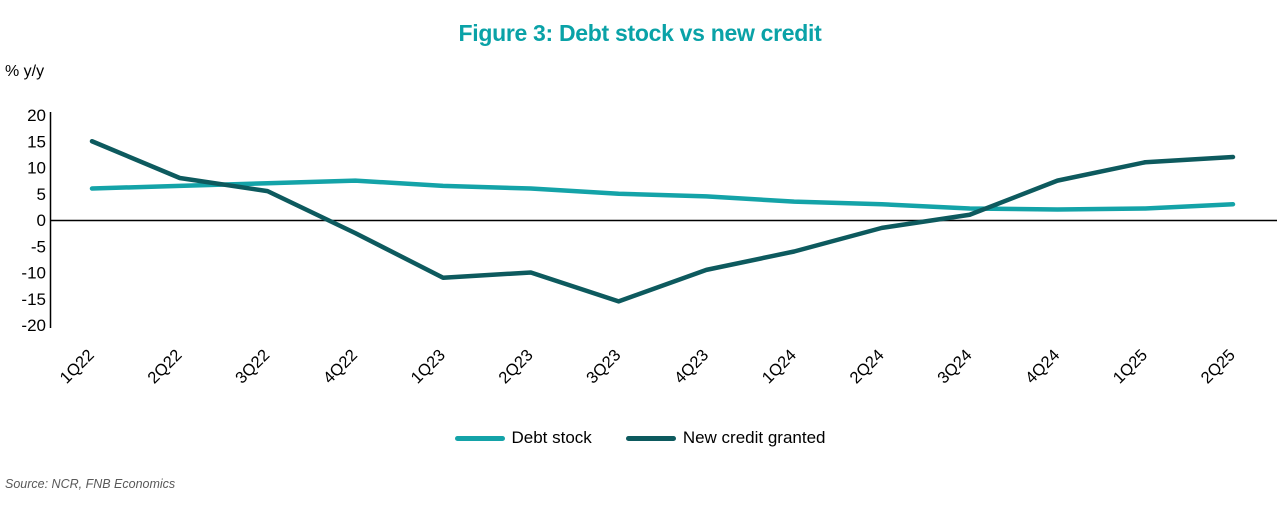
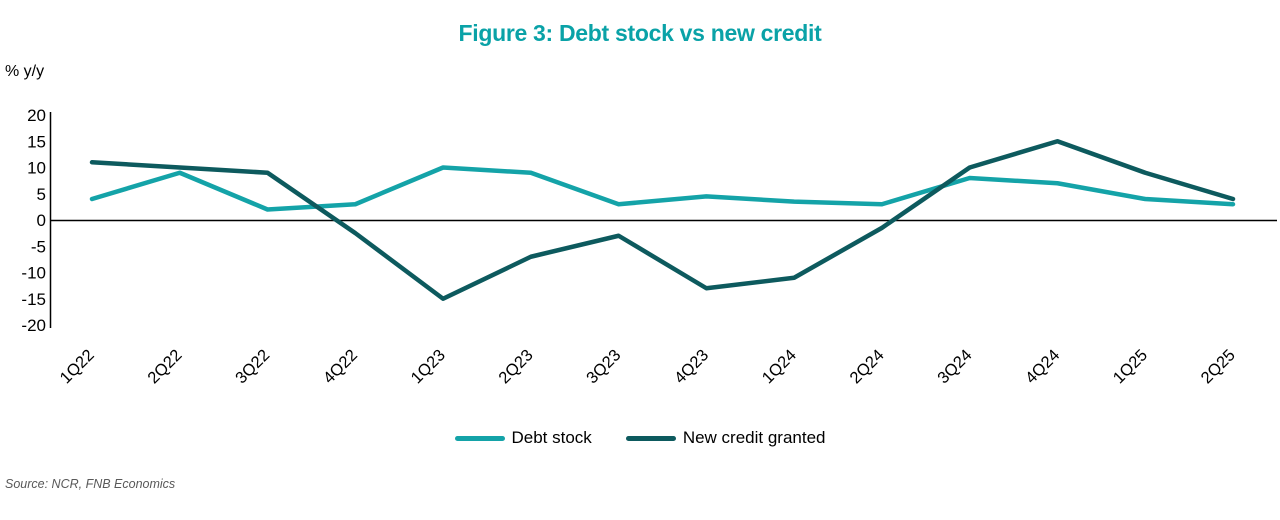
Debt stock/1Q22: 6 -> 4
New credit granted/1Q22: 15 -> 11
Debt stock/2Q22: 6 -> 9
New credit granted/2Q22: 8 -> 10
Debt stock/3Q22: 7 -> 2
New credit granted/3Q22: 6 -> 9
Debt stock/4Q22: 8 -> 3
Debt stock/1Q23: 6 -> 10
New credit granted/1Q23: -11 -> -15
Debt stock/2Q23: 6 -> 9
New credit granted/2Q23: -10 -> -7
Debt stock/3Q23: 5 -> 3
New credit granted/3Q23: -16 -> -3
New credit granted/4Q23: -10 -> -13
New credit granted/1Q24: -6 -> -11
Debt stock/3Q24: 2 -> 8
New credit granted/3Q24: 1 -> 10
Debt stock/4Q24: 2 -> 7
New credit granted/4Q24: 8 -> 15
Debt stock/1Q25: 2 -> 4
New credit granted/1Q25: 11 -> 9
New credit granted/2Q25: 12 -> 4
